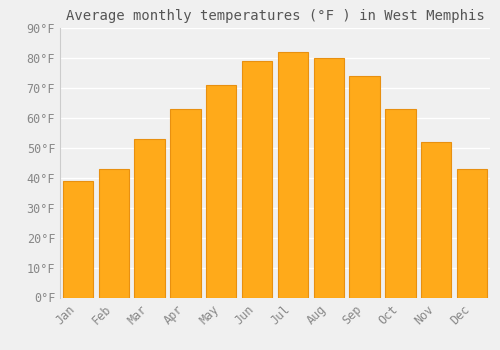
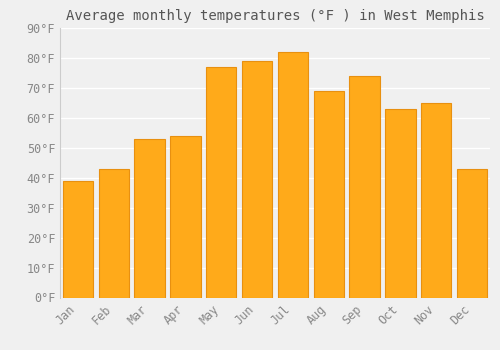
Apr: 63°F -> 54°F
May: 71°F -> 77°F
Aug: 80°F -> 69°F
Nov: 52°F -> 65°F
